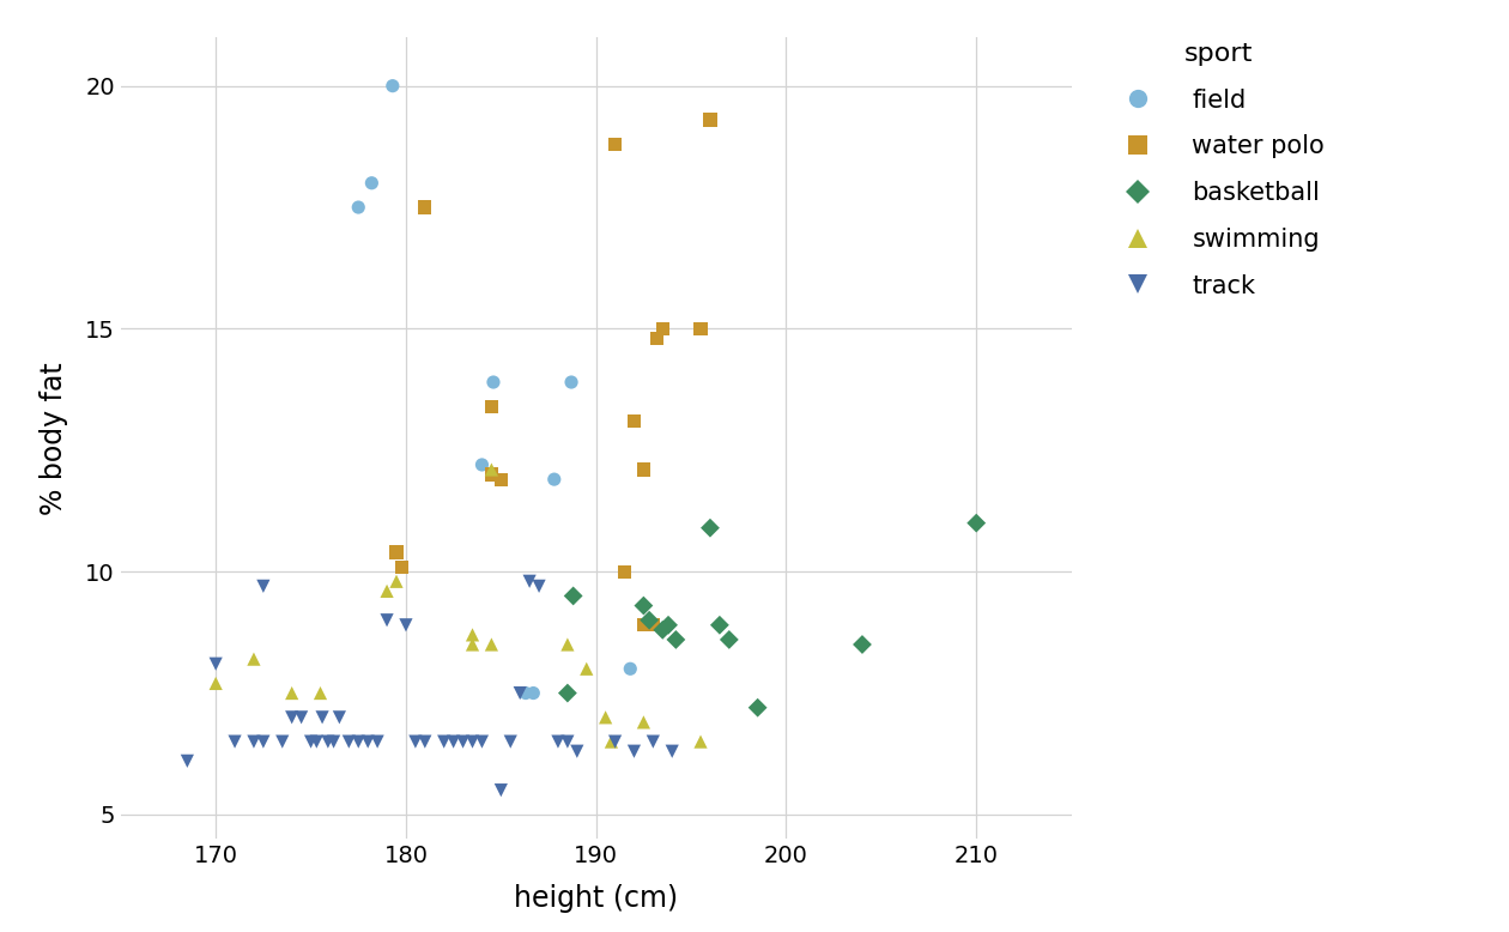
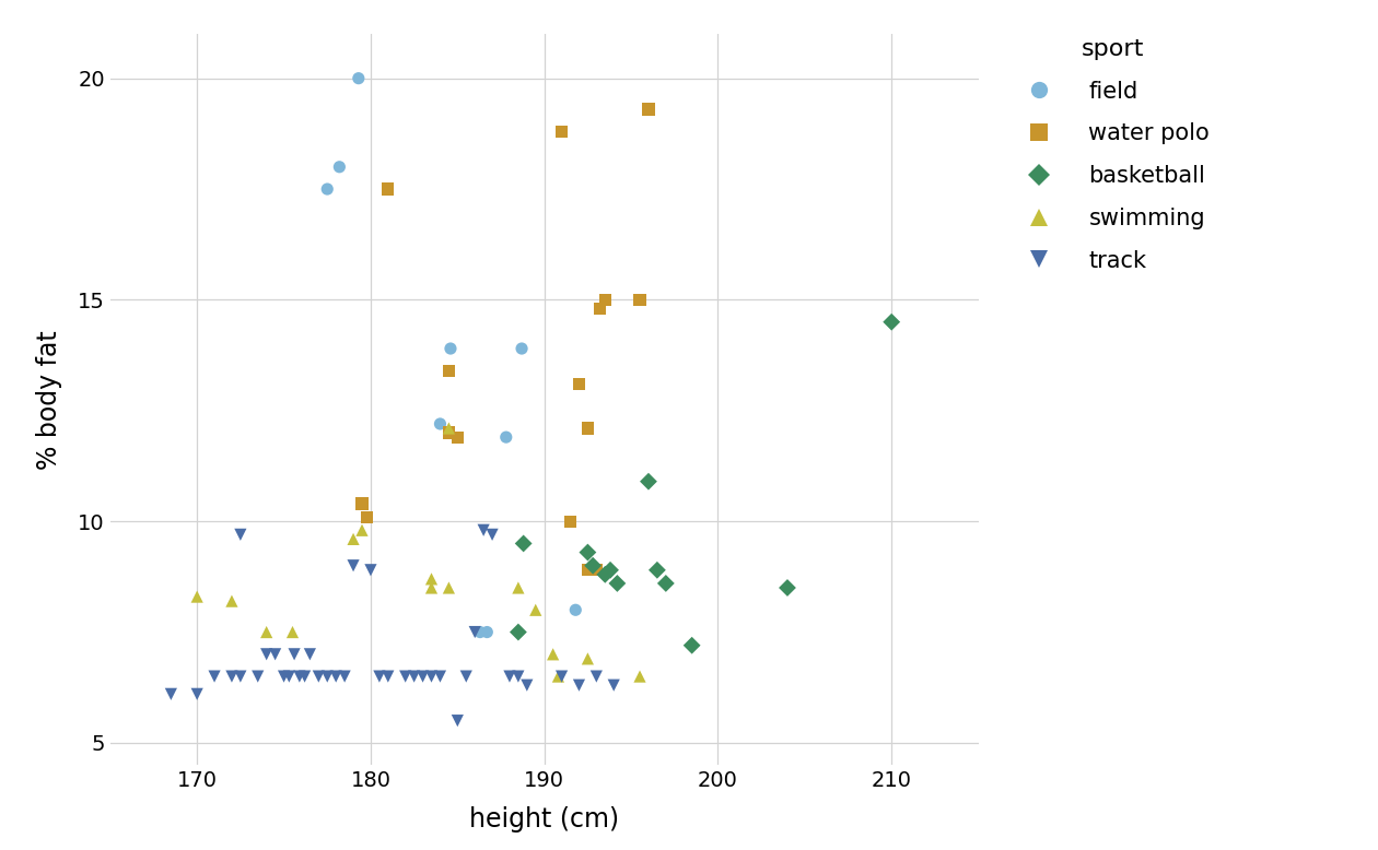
swimming/170: 7.7 -> 8.3
track/170: 8.1 -> 6.1
basketball/210: 11.0 -> 14.5
